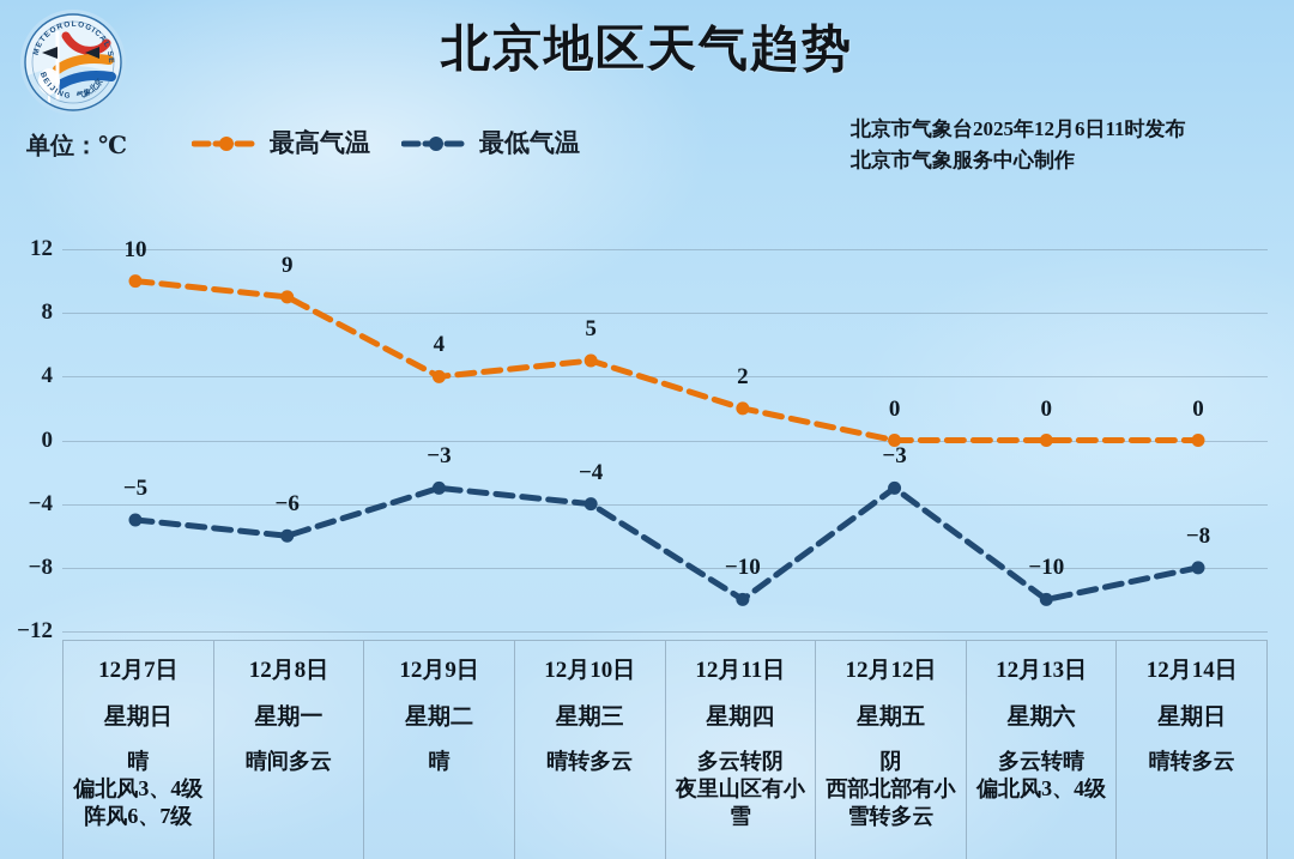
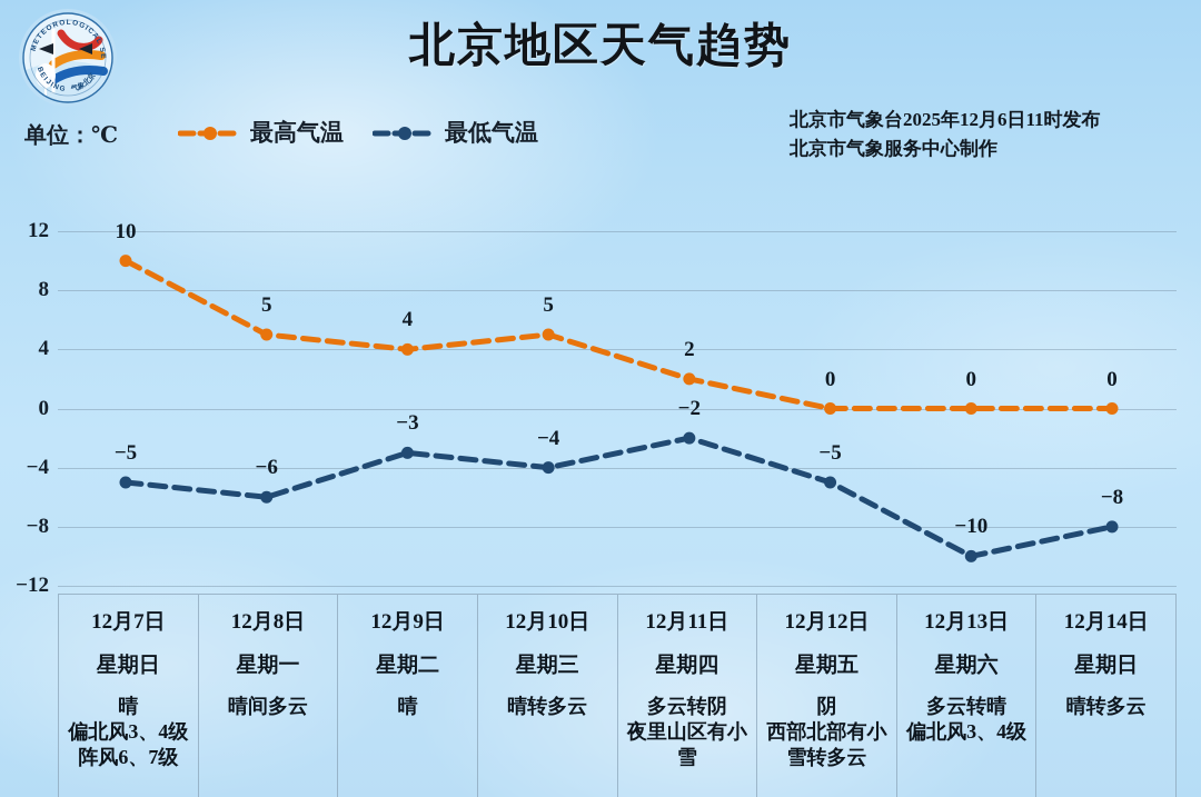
最高气温/12月8日: 9 -> 5
最低气温/12月11日: −10 -> −2
最低气温/12月12日: −3 -> −5
